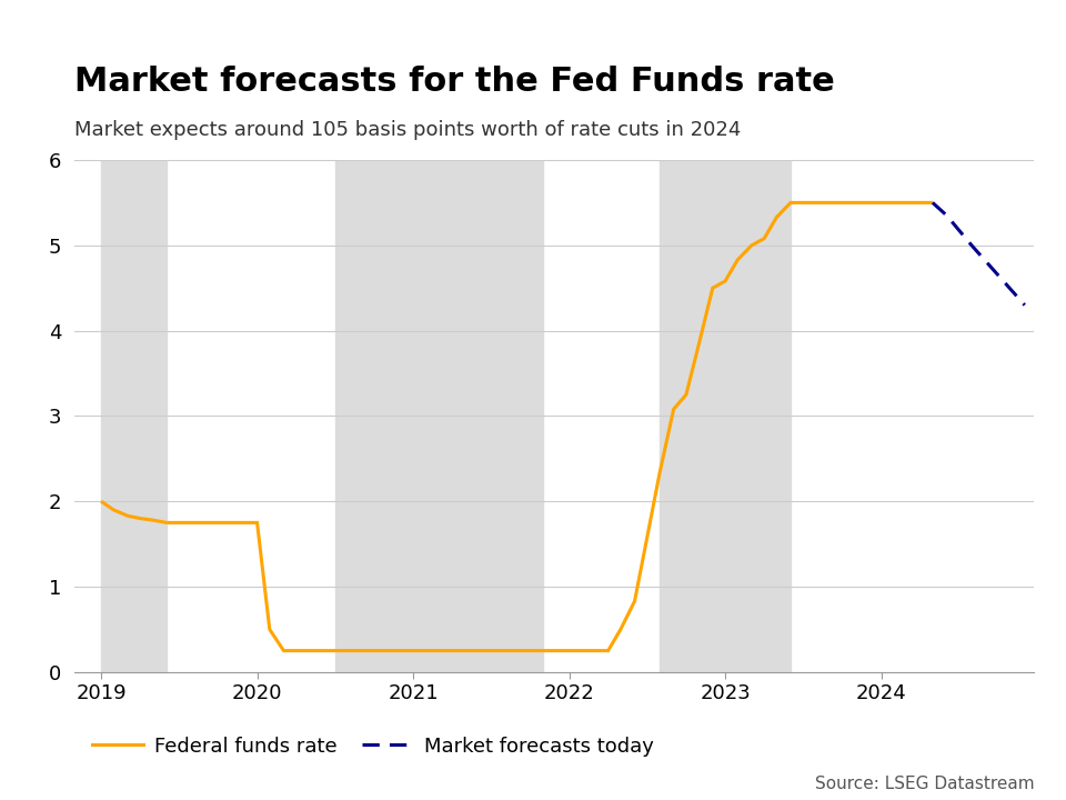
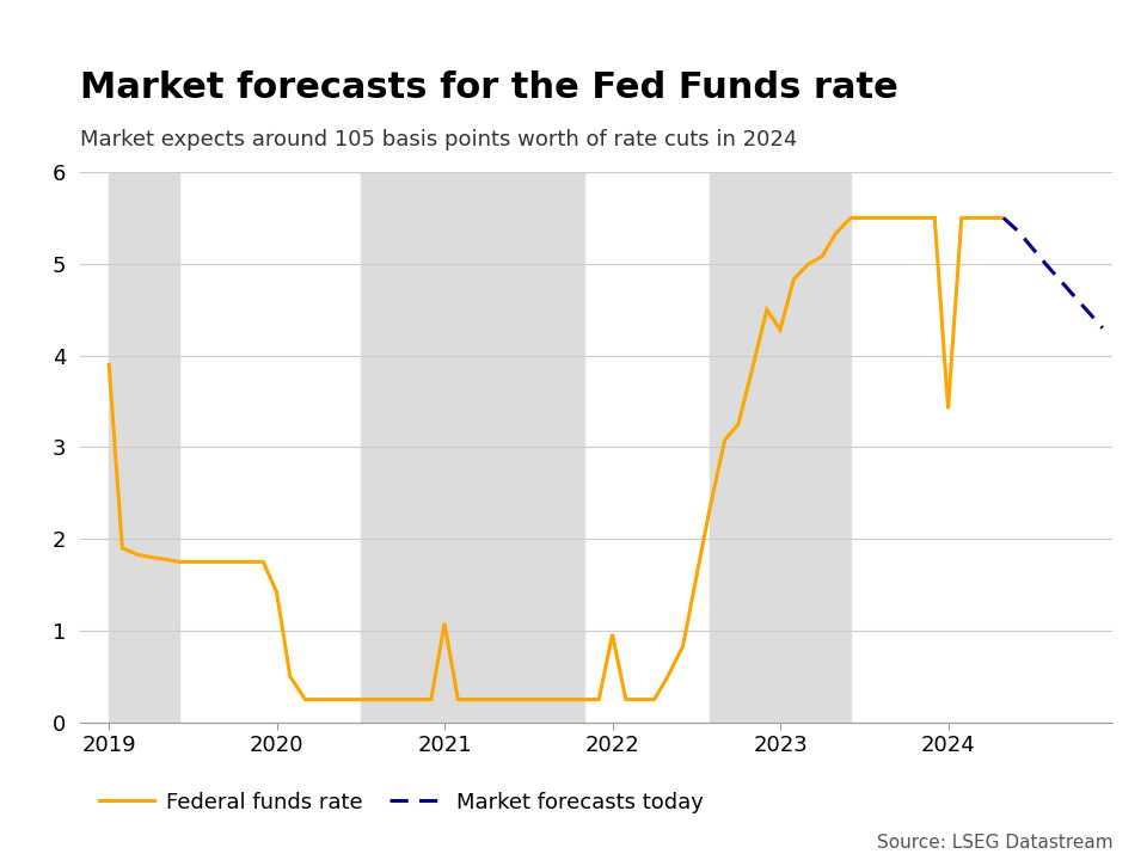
Federal funds rate/2019: 2.00 -> 3.92
Federal funds rate/2020: 1.75 -> 1.42
Federal funds rate/2021: 0.25 -> 1.08
Federal funds rate/2022: 0.25 -> 0.96
Federal funds rate/2023: 4.58 -> 4.28
Federal funds rate/2024: 5.50 -> 3.42
